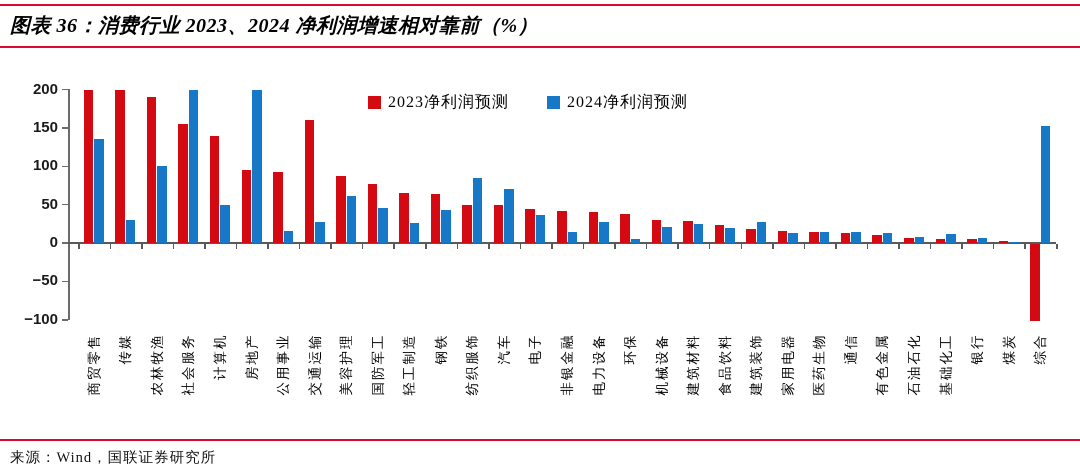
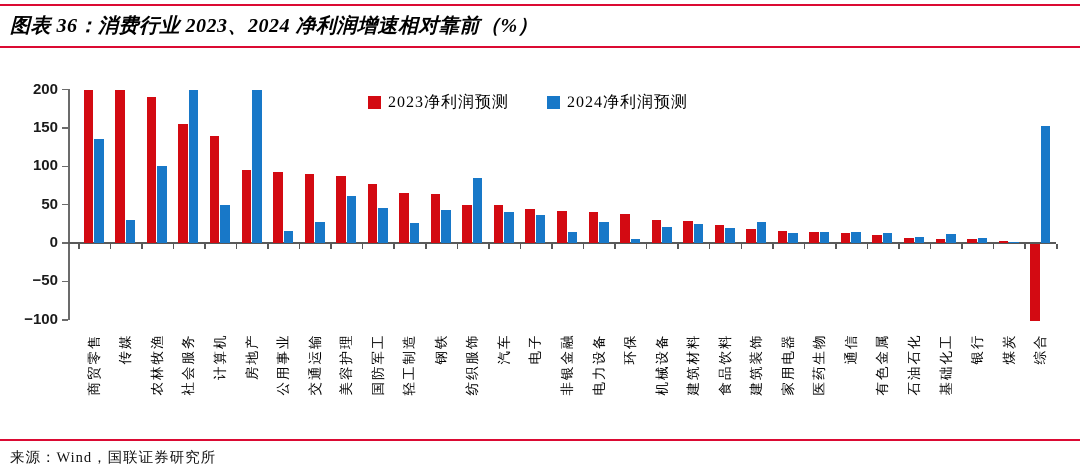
2023净利润预测/交通运输: 160 -> 90
2024净利润预测/汽车: 70 -> 40
